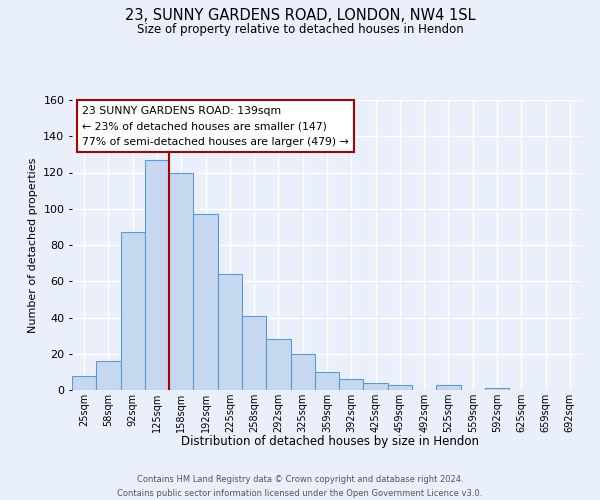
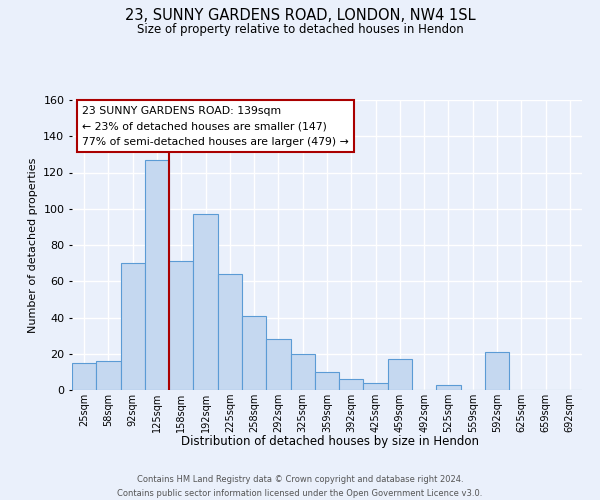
25sqm: 8 -> 15
92sqm: 87 -> 70
158sqm: 120 -> 71
459sqm: 3 -> 17
592sqm: 1 -> 21
